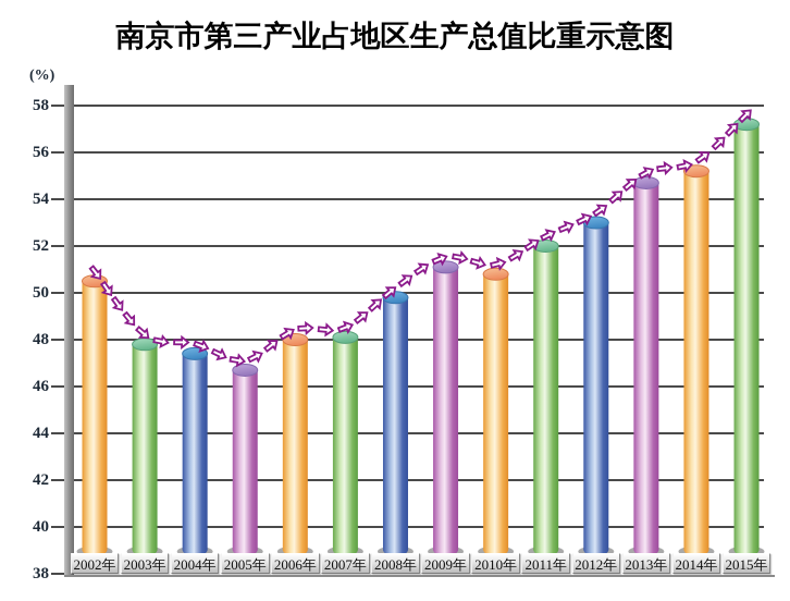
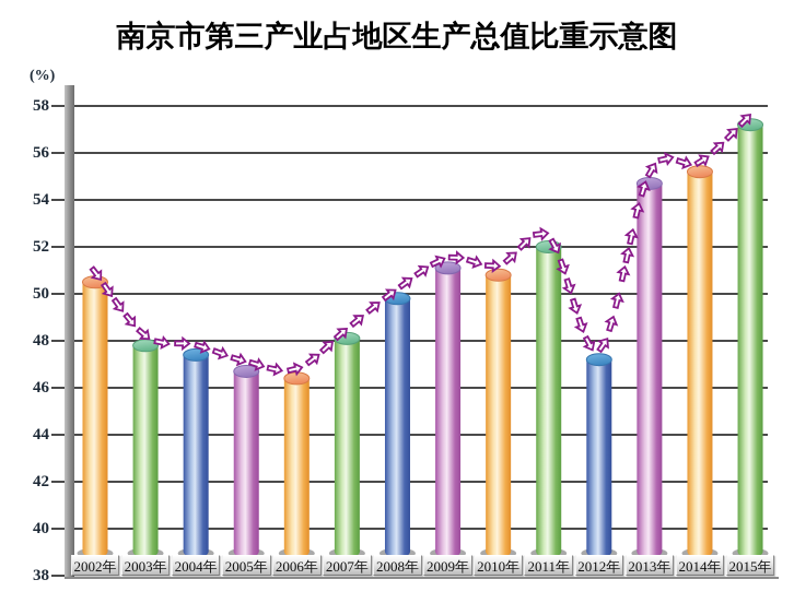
2006年: 48.0 -> 46.4
2012年: 53.0 -> 47.2
